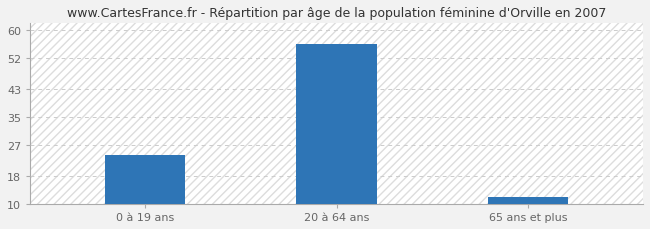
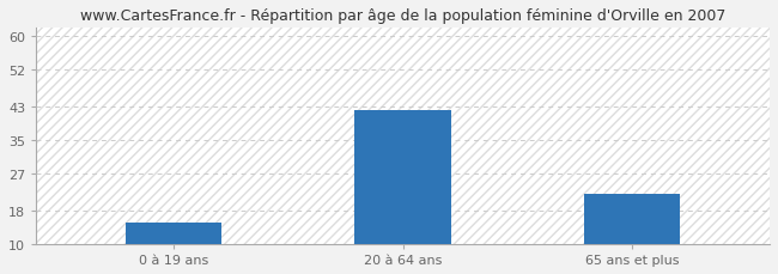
0 à 19 ans: 24 -> 15
20 à 64 ans: 56 -> 42
65 ans et plus: 12 -> 22
